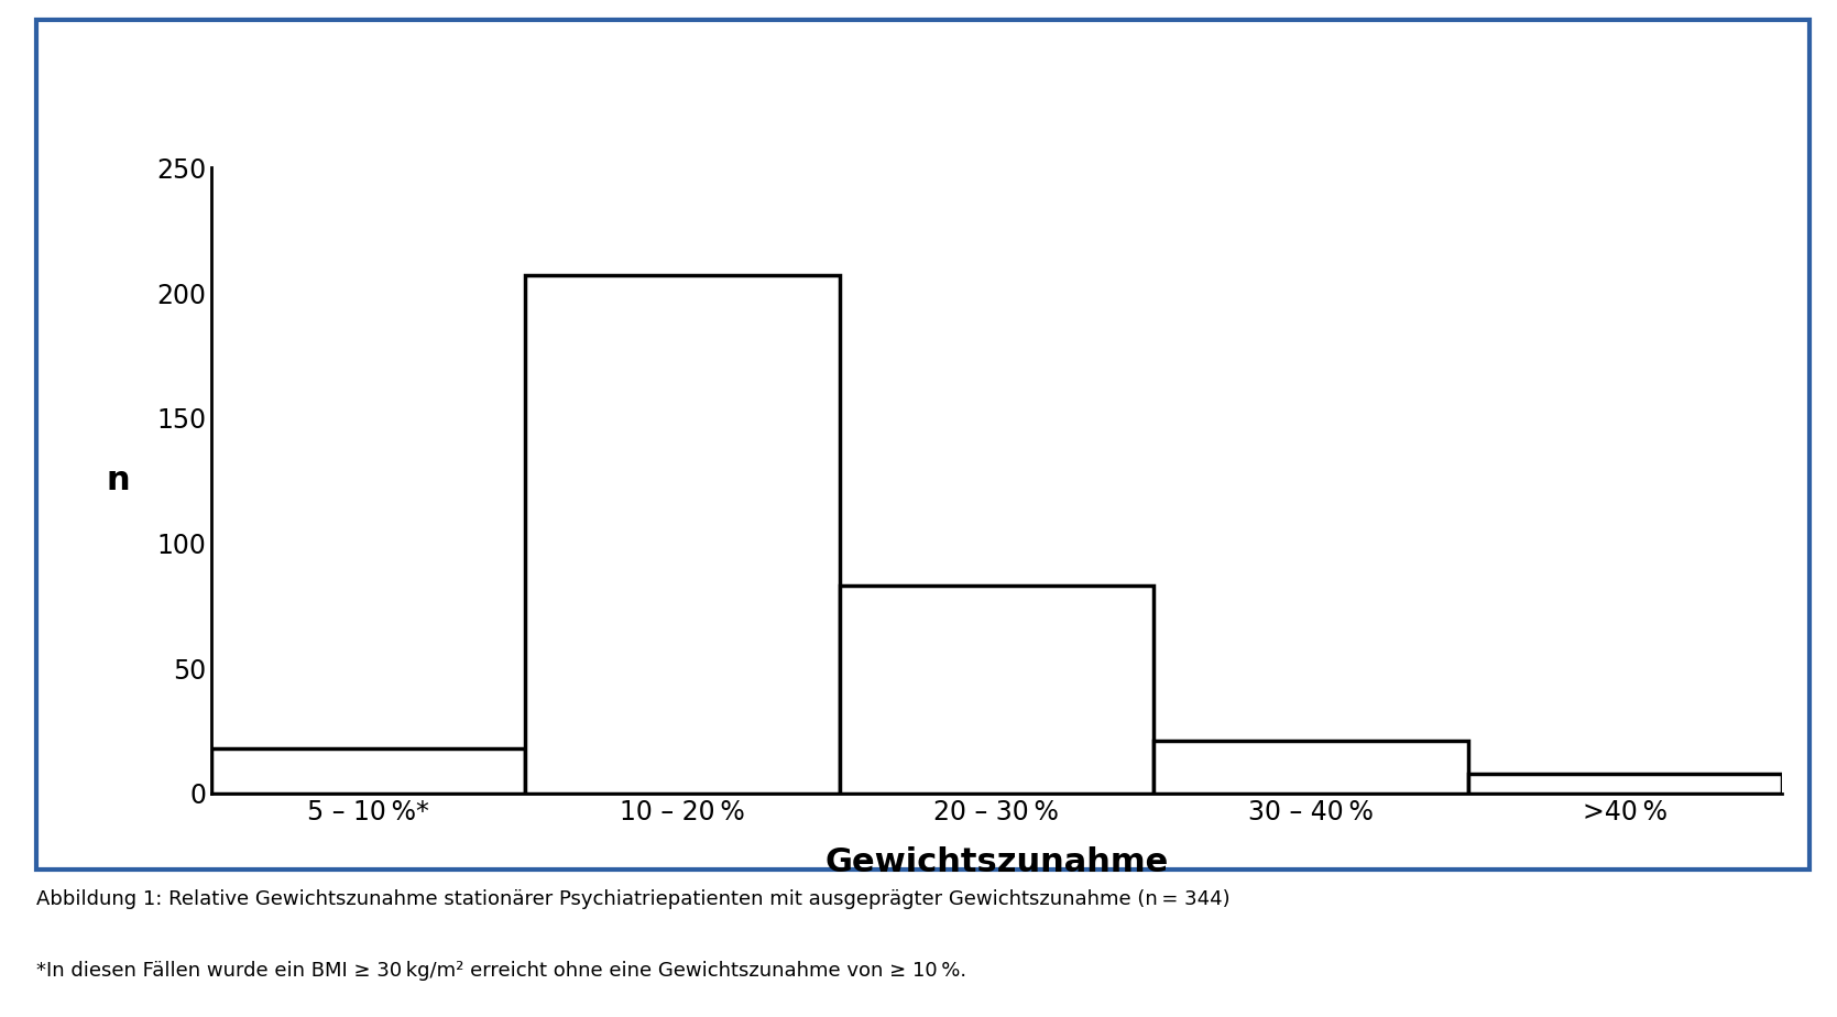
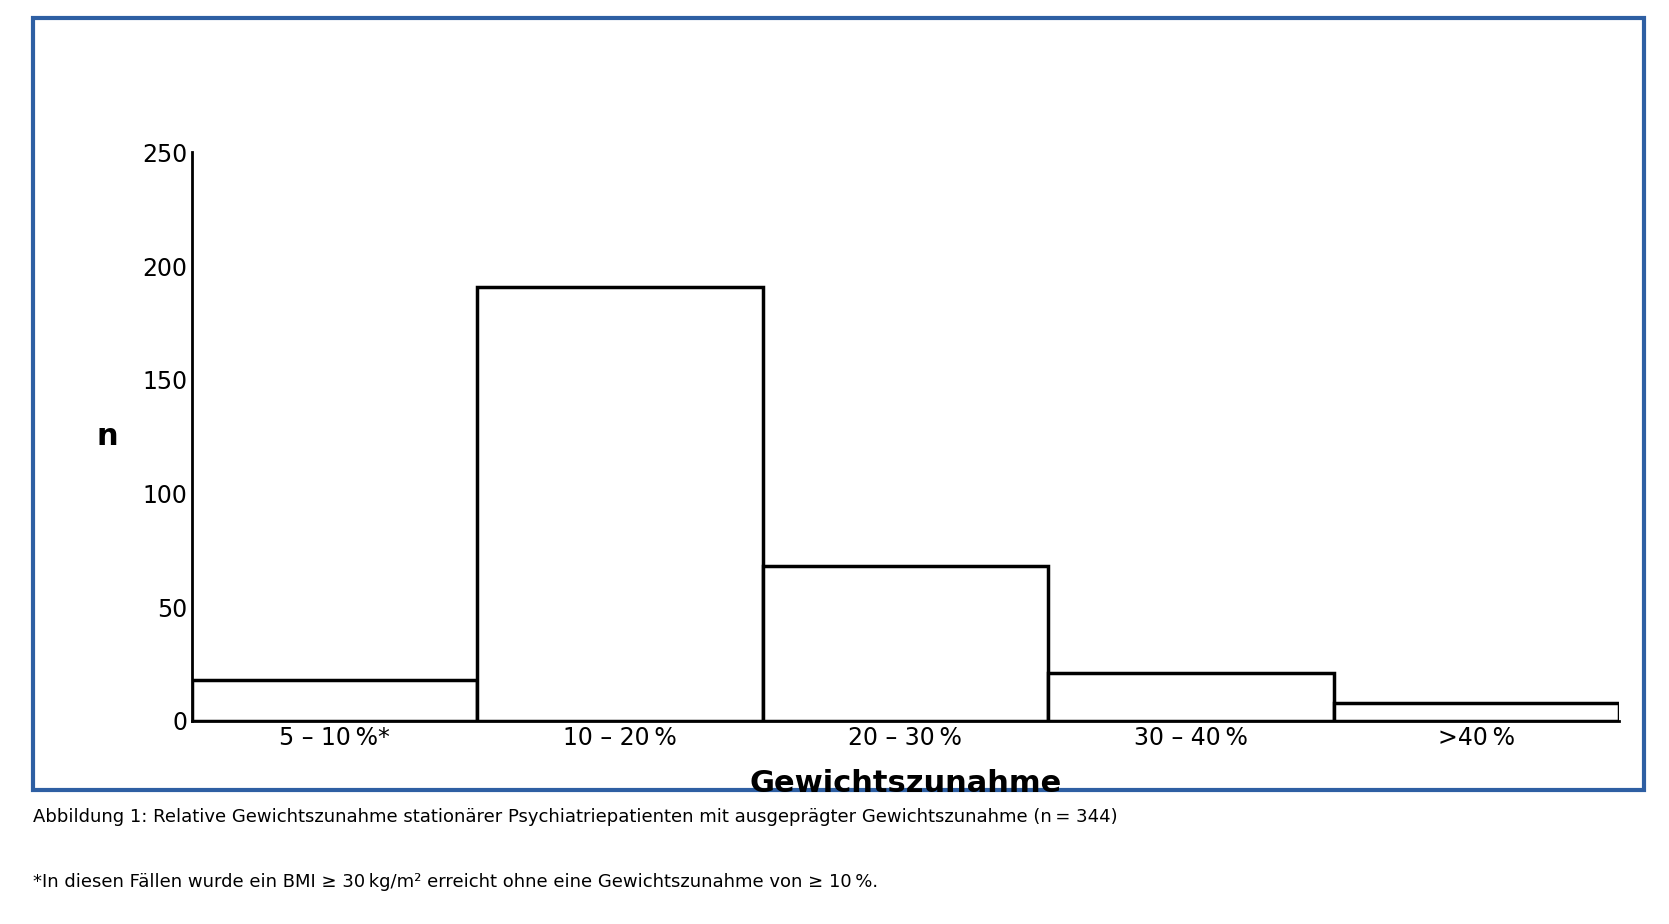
10 – 20 %: 207 -> 191
20 – 30 %: 83 -> 68
